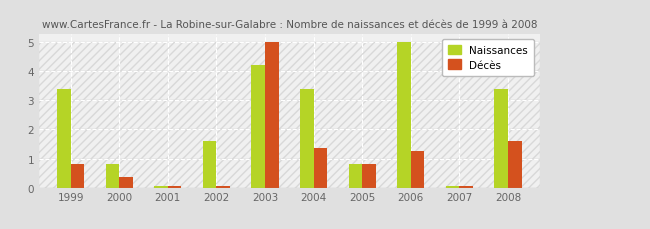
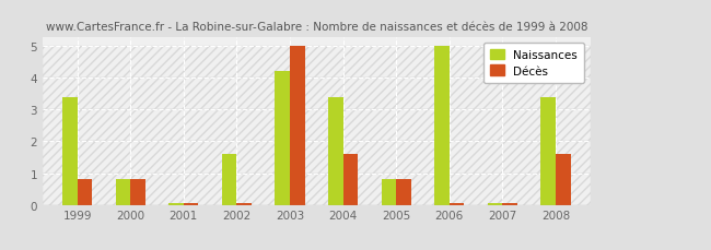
Décès/2000: 0.35 -> 0.80
Décès/2004: 1.35 -> 1.60
Décès/2006: 1.25 -> 0.05
